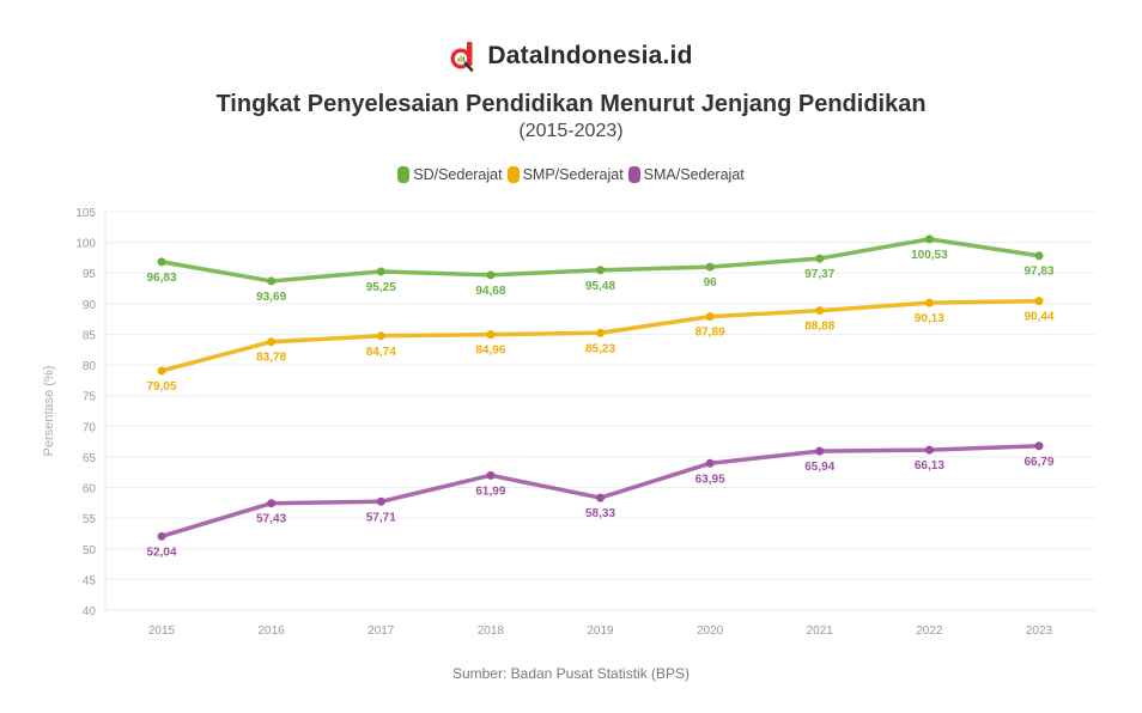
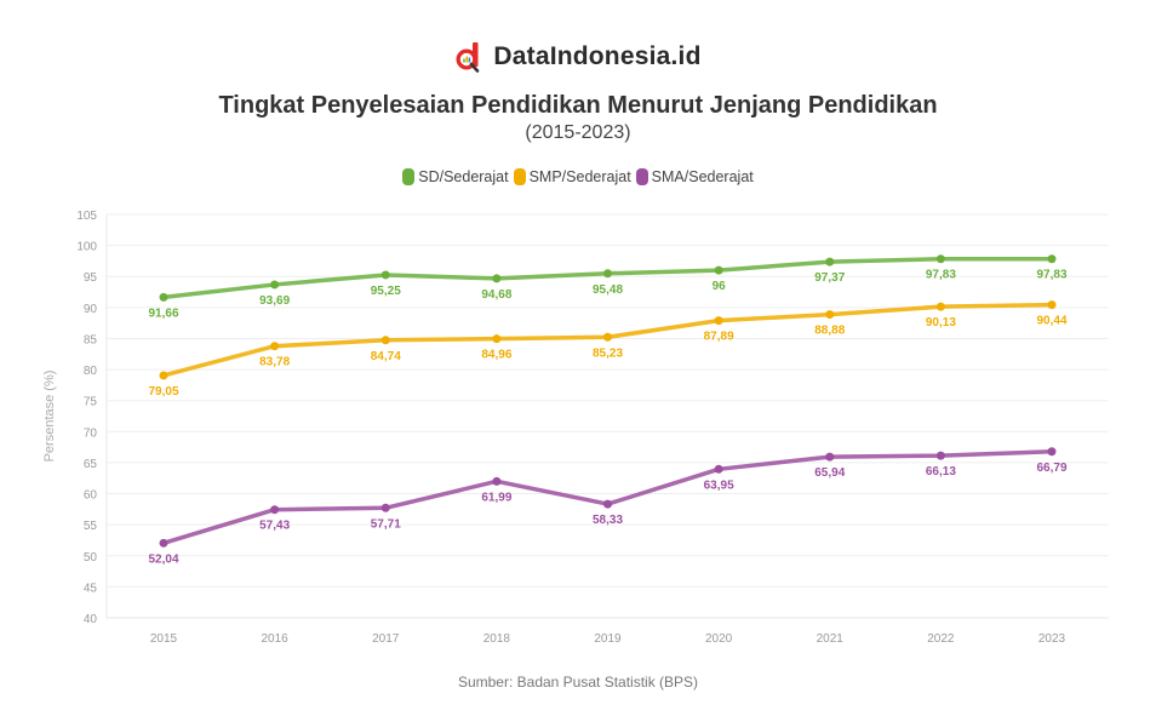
SD/Sederajat/2015: 96,83 -> 91,66
SD/Sederajat/2022: 100,53 -> 97,83
